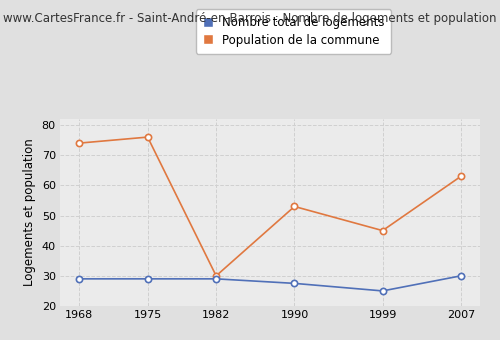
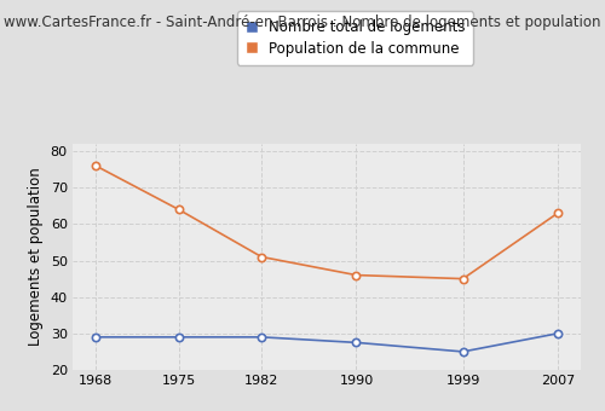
Population de la commune/1968: 74 -> 76
Population de la commune/1975: 76 -> 64
Population de la commune/1982: 30 -> 51
Population de la commune/1990: 53 -> 46
